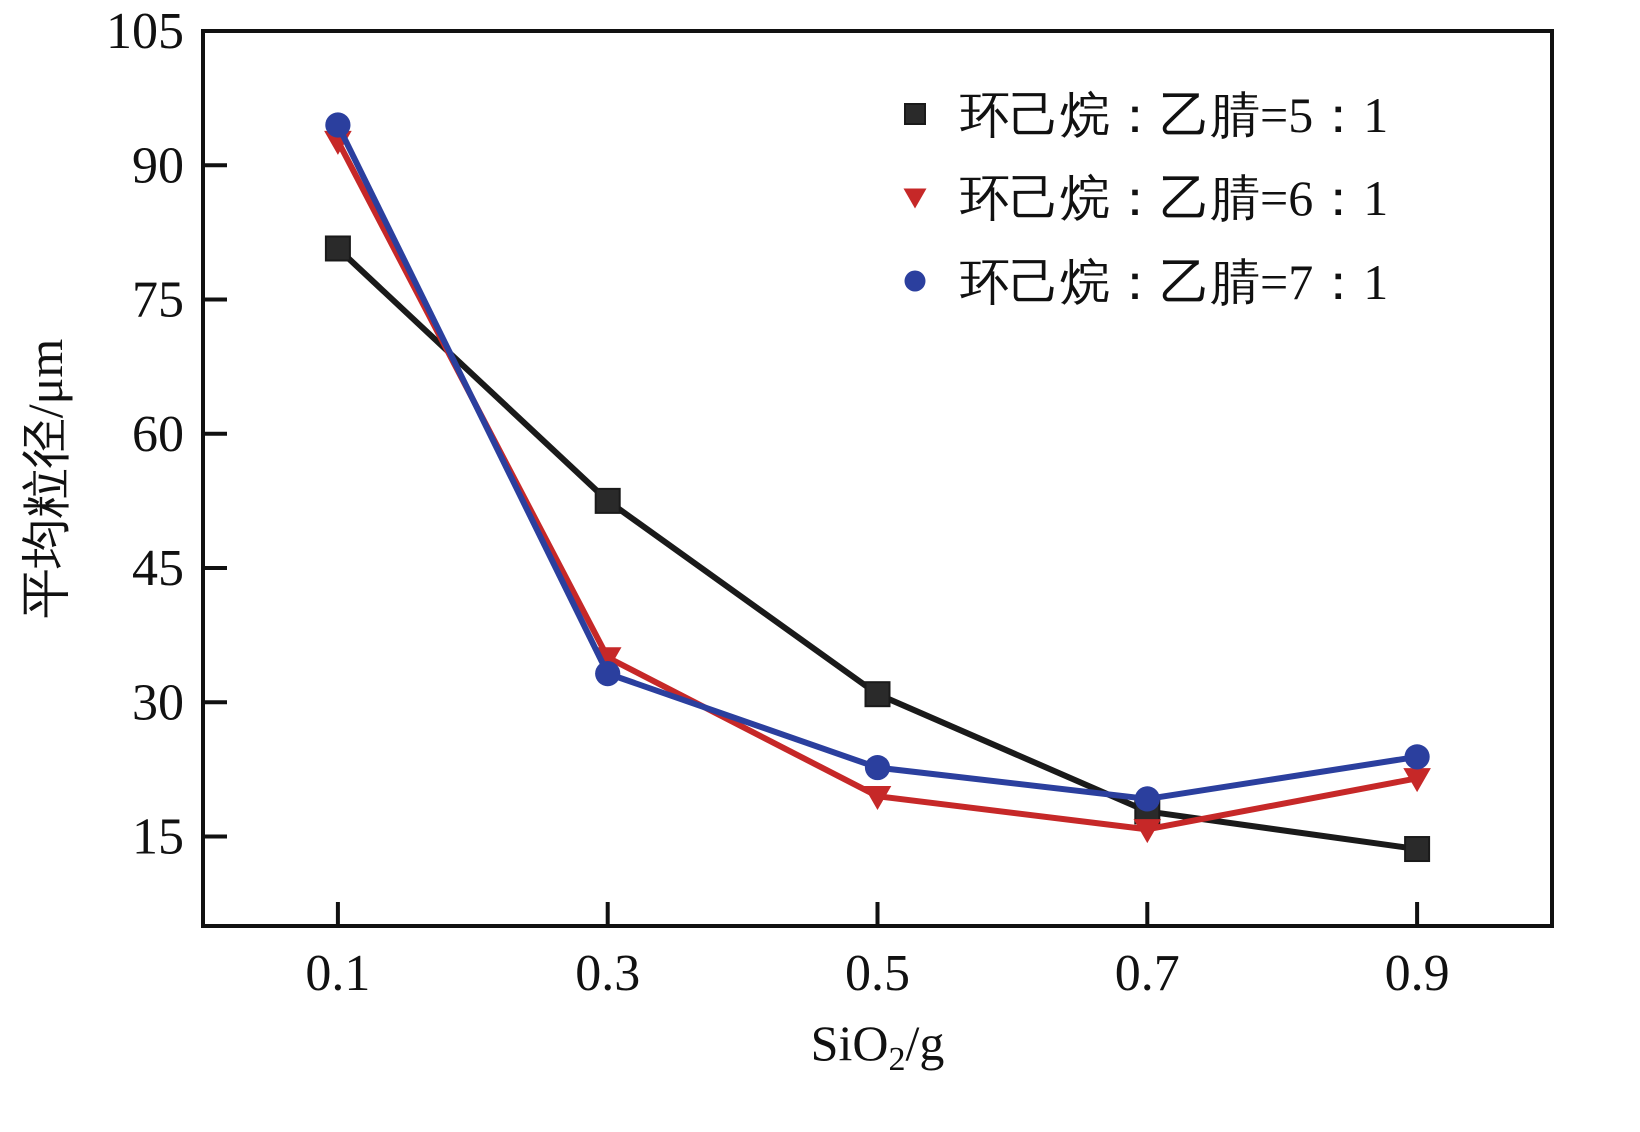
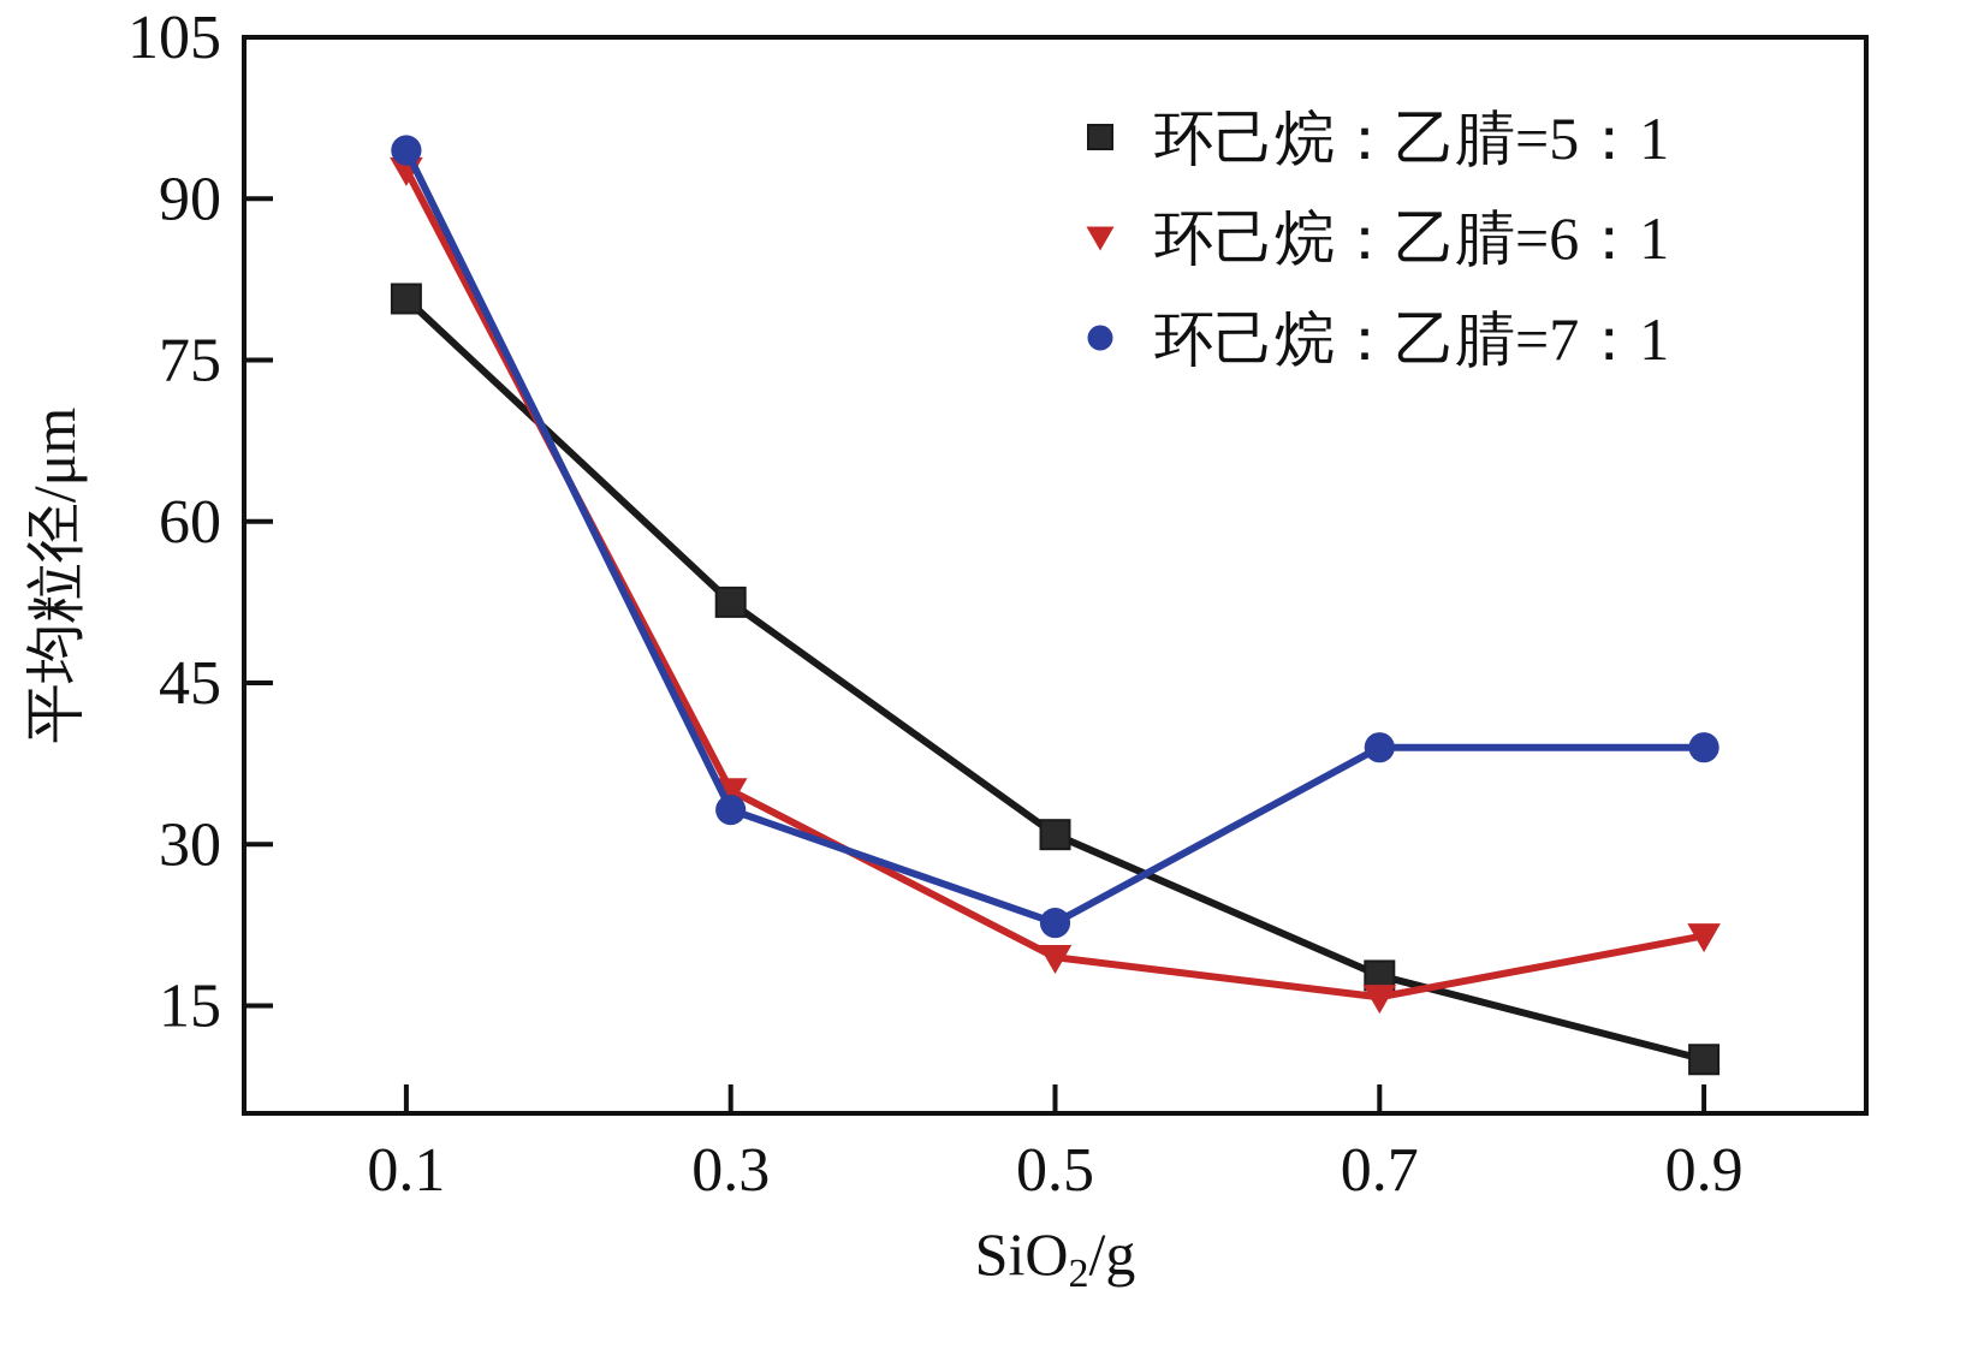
环己烷：乙腈=7：1/0.7: 19 -> 39
环己烷：乙腈=5：1/0.9: 14 -> 10
环己烷：乙腈=7：1/0.9: 24 -> 39
